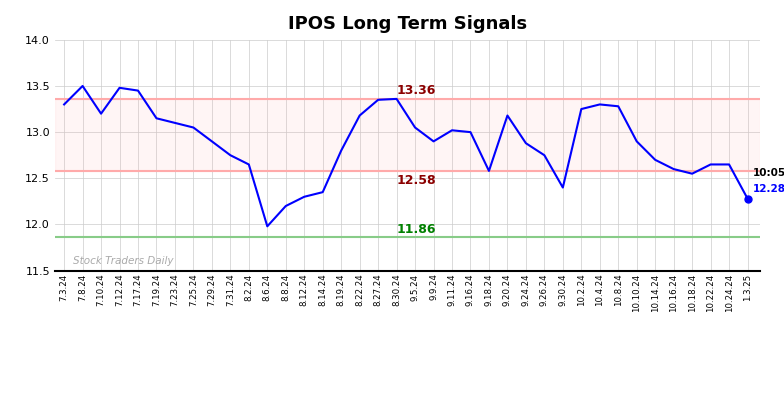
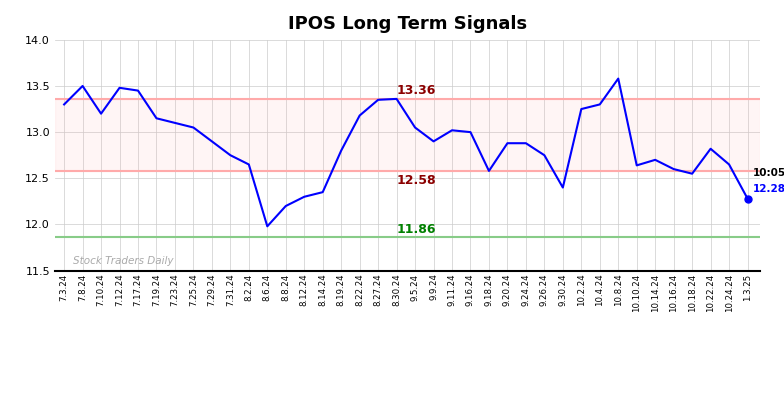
9.20.24: 13.18 -> 12.88
10.8.24: 13.28 -> 13.58
10.10.24: 12.90 -> 12.64
10.22.24: 12.65 -> 12.82
